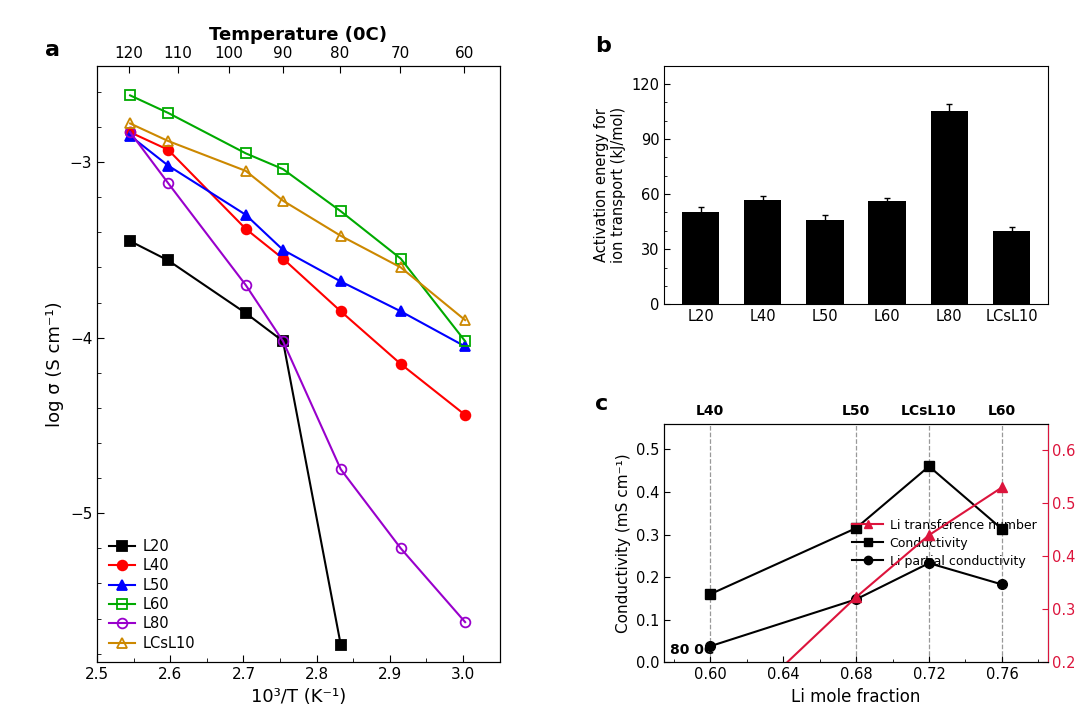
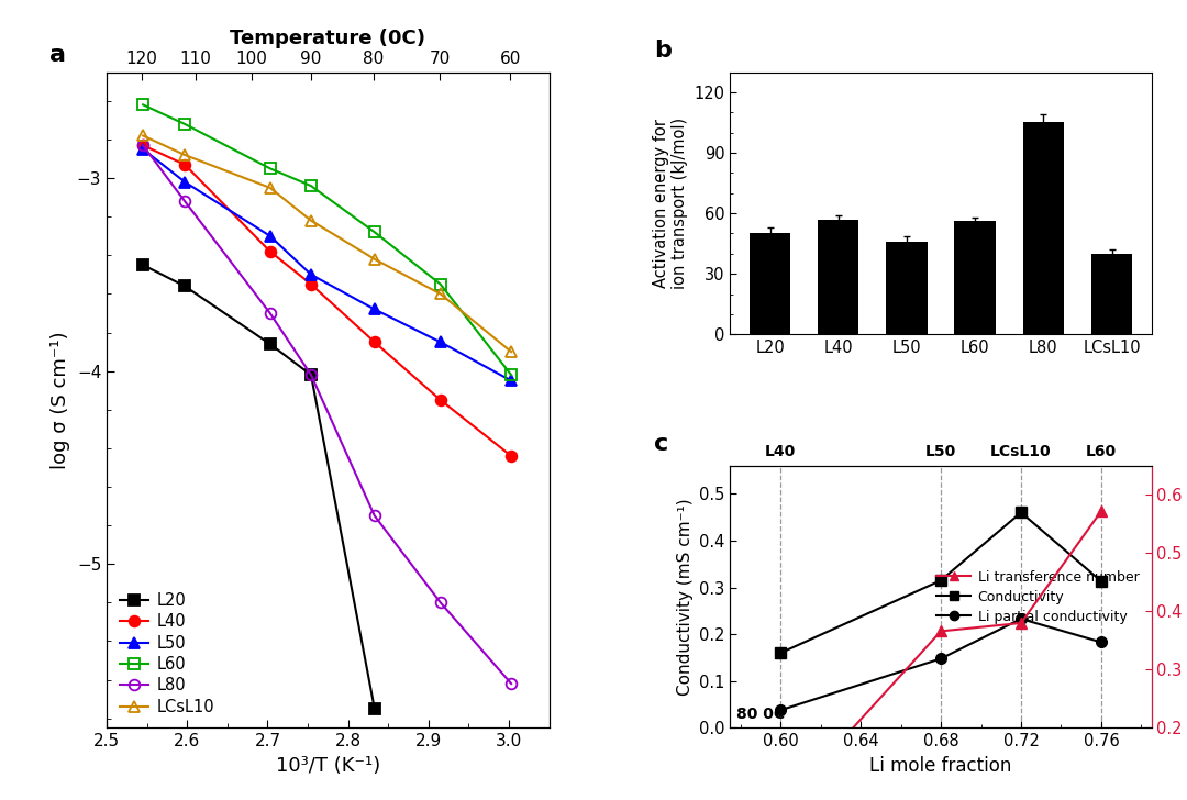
Li transference number/0.68: 0.323 -> 0.366
Li transference number/0.72: 0.440 -> 0.380
Li transference number/0.76: 0.530 -> 0.572
